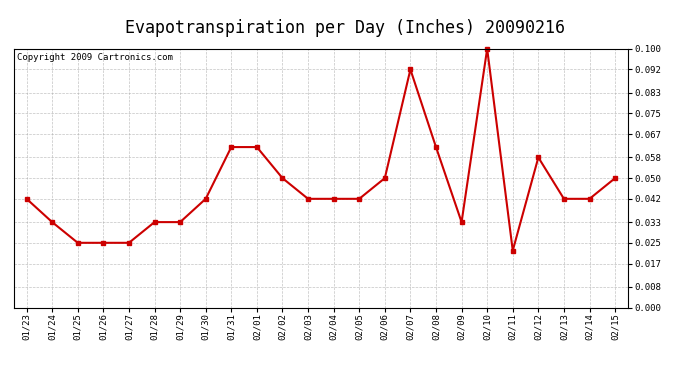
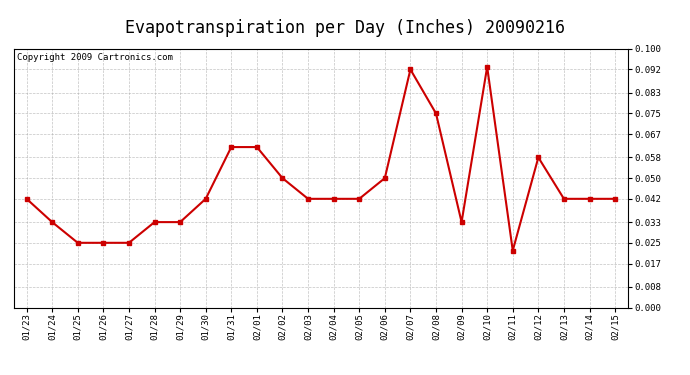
02/08: 0.062 -> 0.075
02/10: 0.100 -> 0.093
02/15: 0.050 -> 0.042
